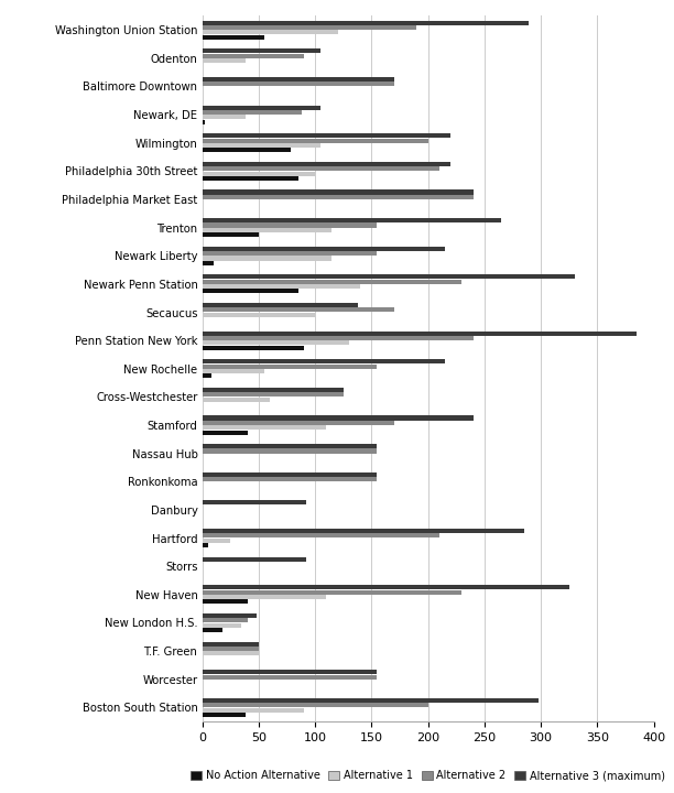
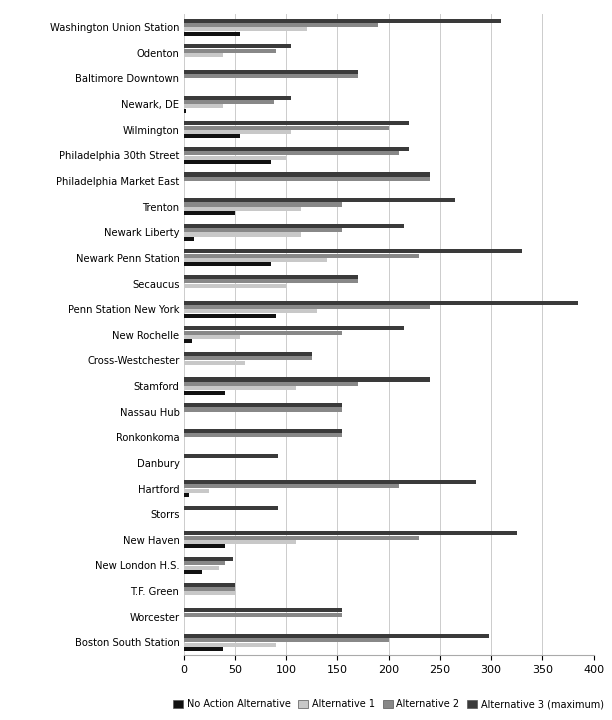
Alternative 3 (maximum)/Washington Union Station: 289 -> 310
No Action Alternative/Wilmington: 78 -> 55
Alternative 3 (maximum)/Secaucus: 138 -> 170
